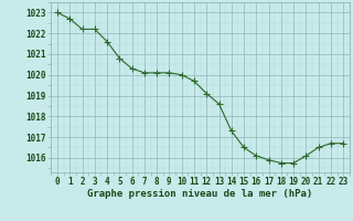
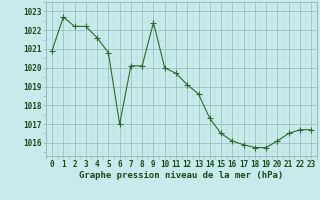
0: 1023.0 -> 1020.9
6: 1020.3 -> 1017.0
9: 1020.1 -> 1022.4
